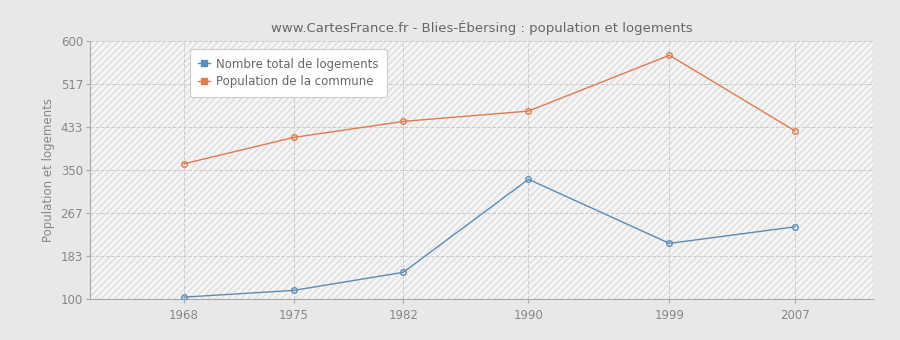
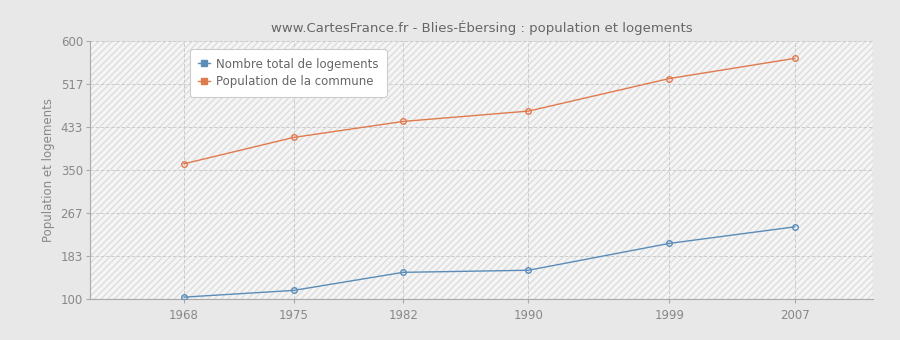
Nombre total de logements/1990: 332 -> 156
Population de la commune/1999: 572 -> 527
Population de la commune/2007: 426 -> 566
